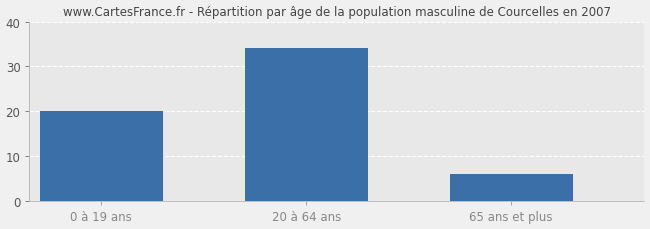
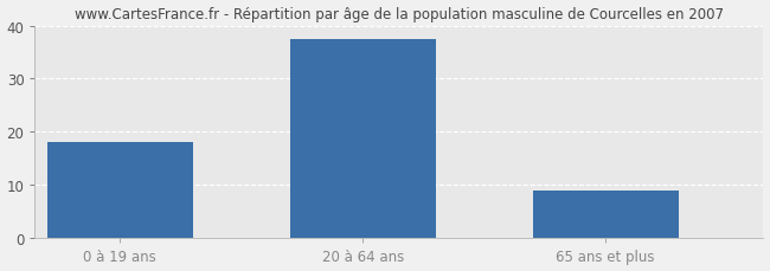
0 à 19 ans: 20.0 -> 18.0
20 à 64 ans: 34.0 -> 37.5
65 ans et plus: 6.0 -> 9.0
